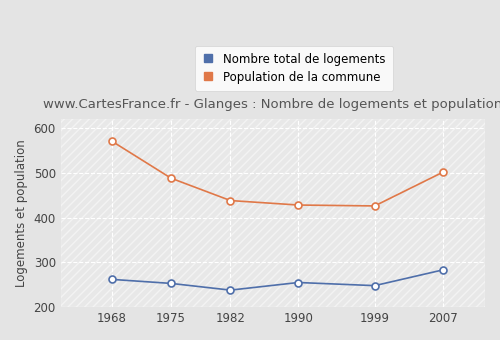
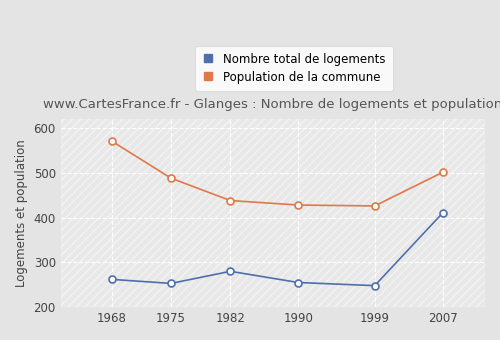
Nombre total de logements/1982: 238 -> 280
Nombre total de logements/2007: 283 -> 410
